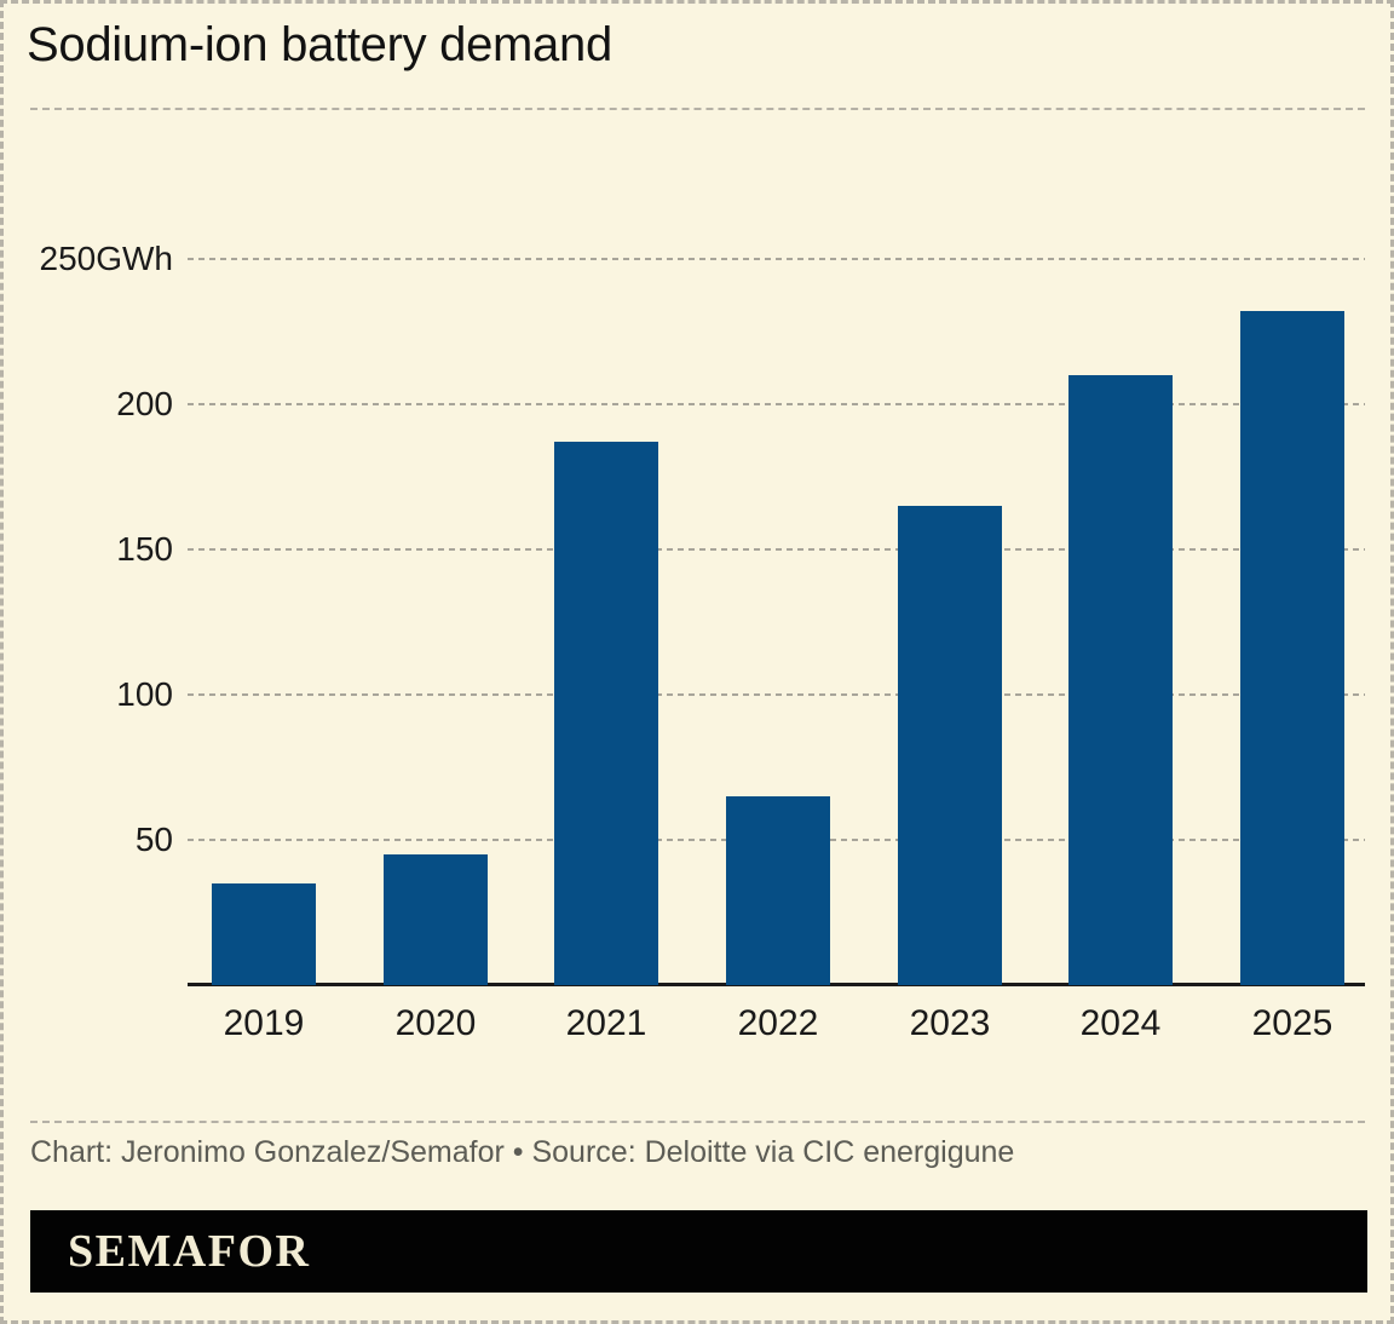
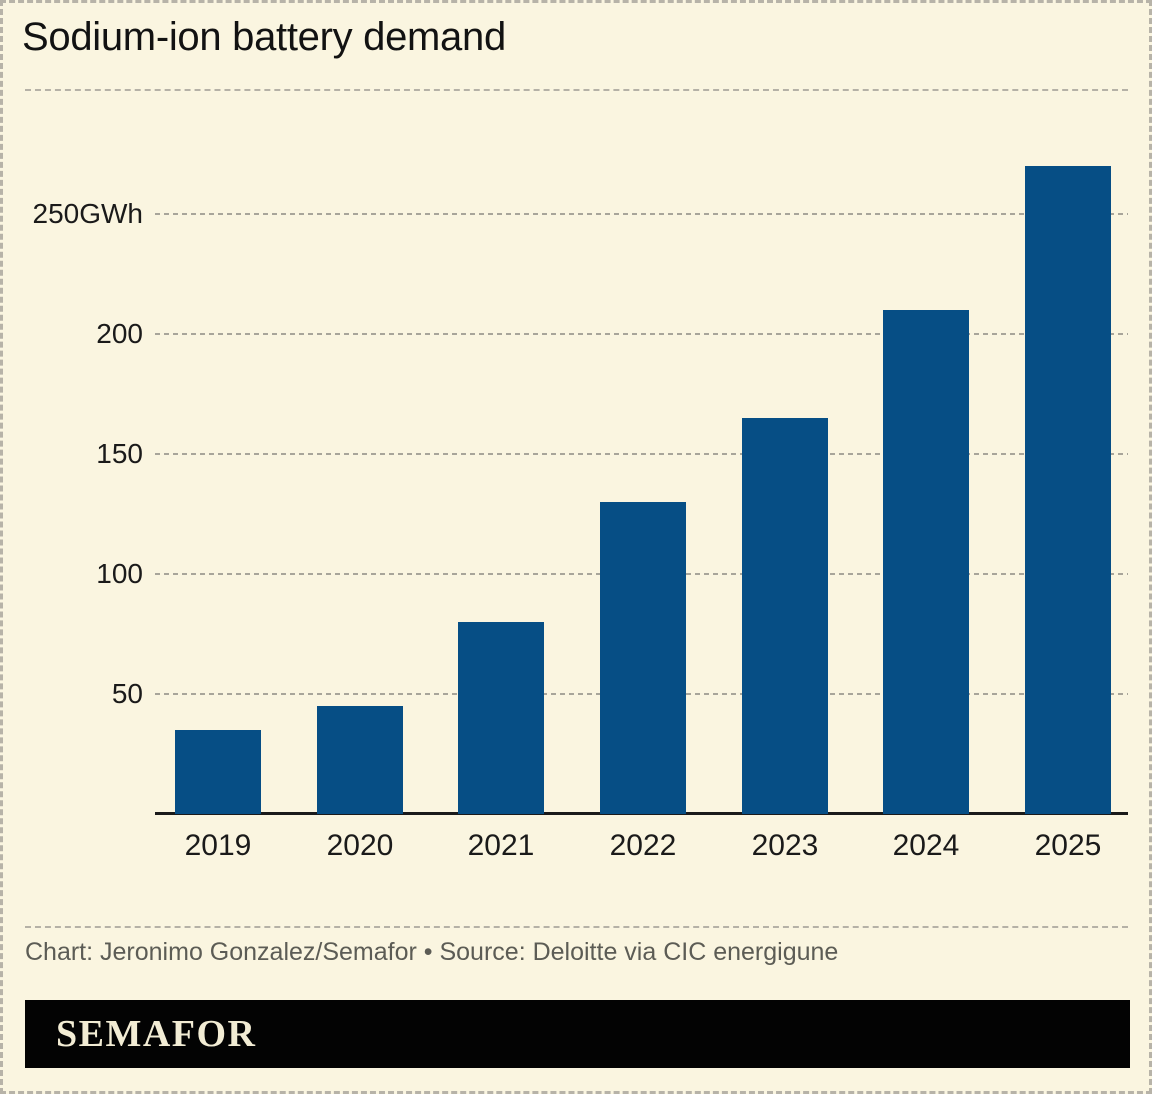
2021: 187 -> 80
2022: 65 -> 130
2025: 232 -> 270
